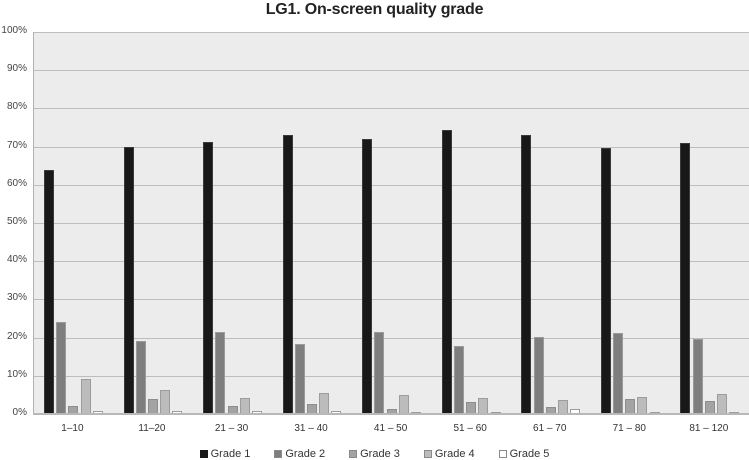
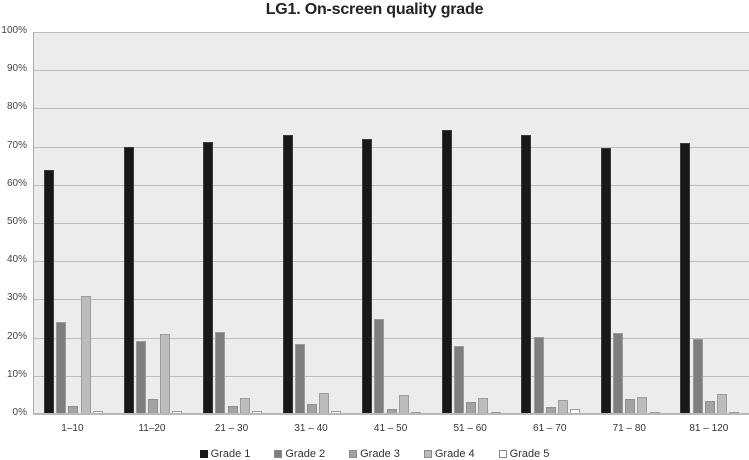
Grade 4/1–10: 9% -> 31%
Grade 4/11–20: 6% -> 21%
Grade 2/41 – 50: 22% -> 25%
